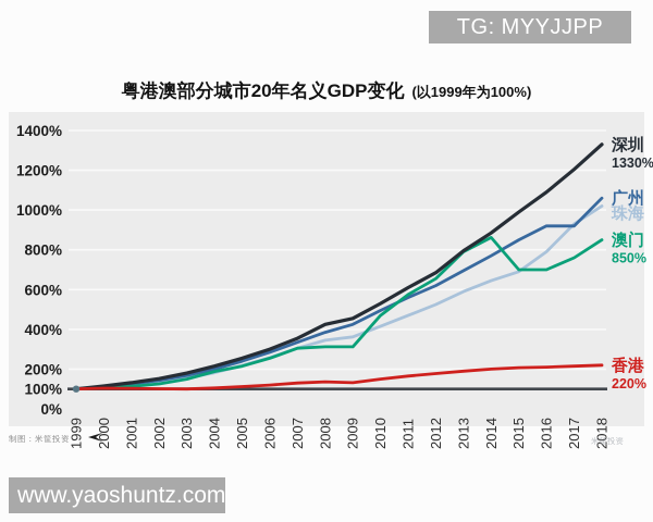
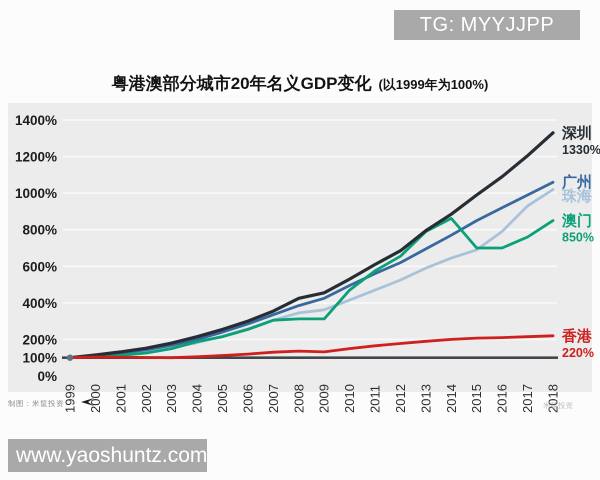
广州/2017: 920% -> 990%
